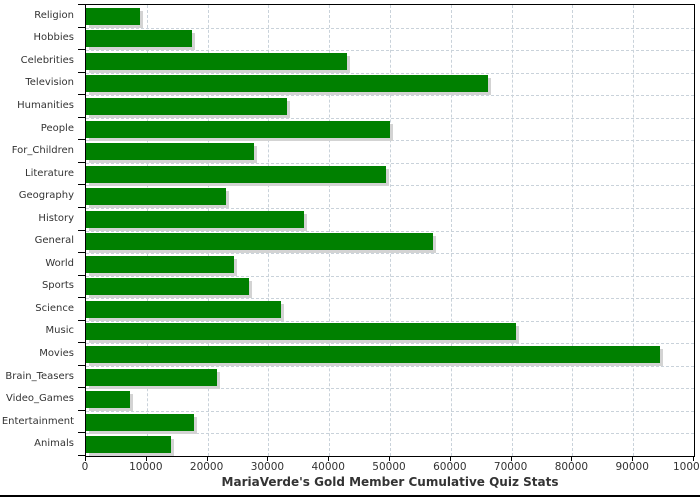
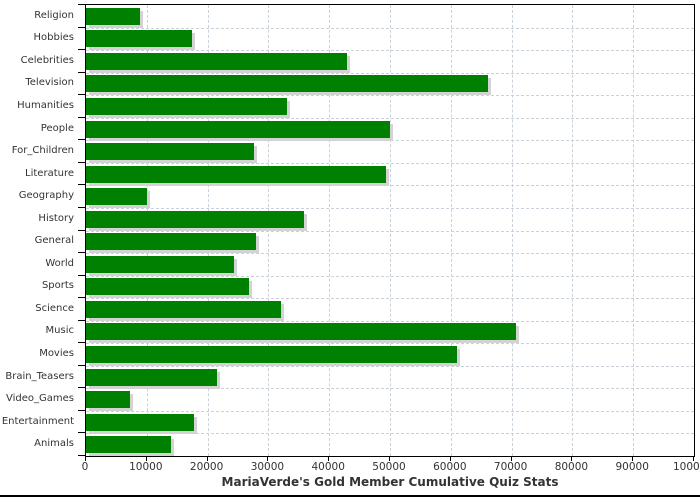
Geography: 23000 -> 10000
General: 57000 -> 28000
Movies: 94000 -> 61000
